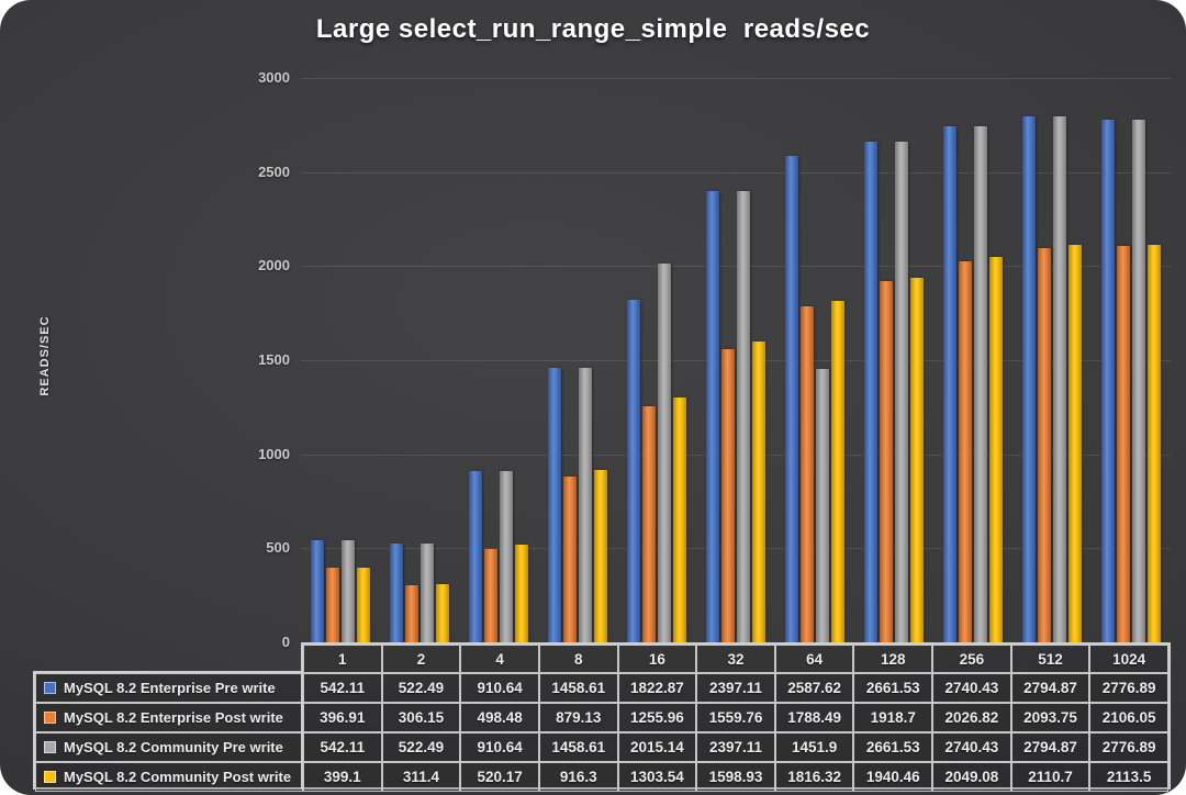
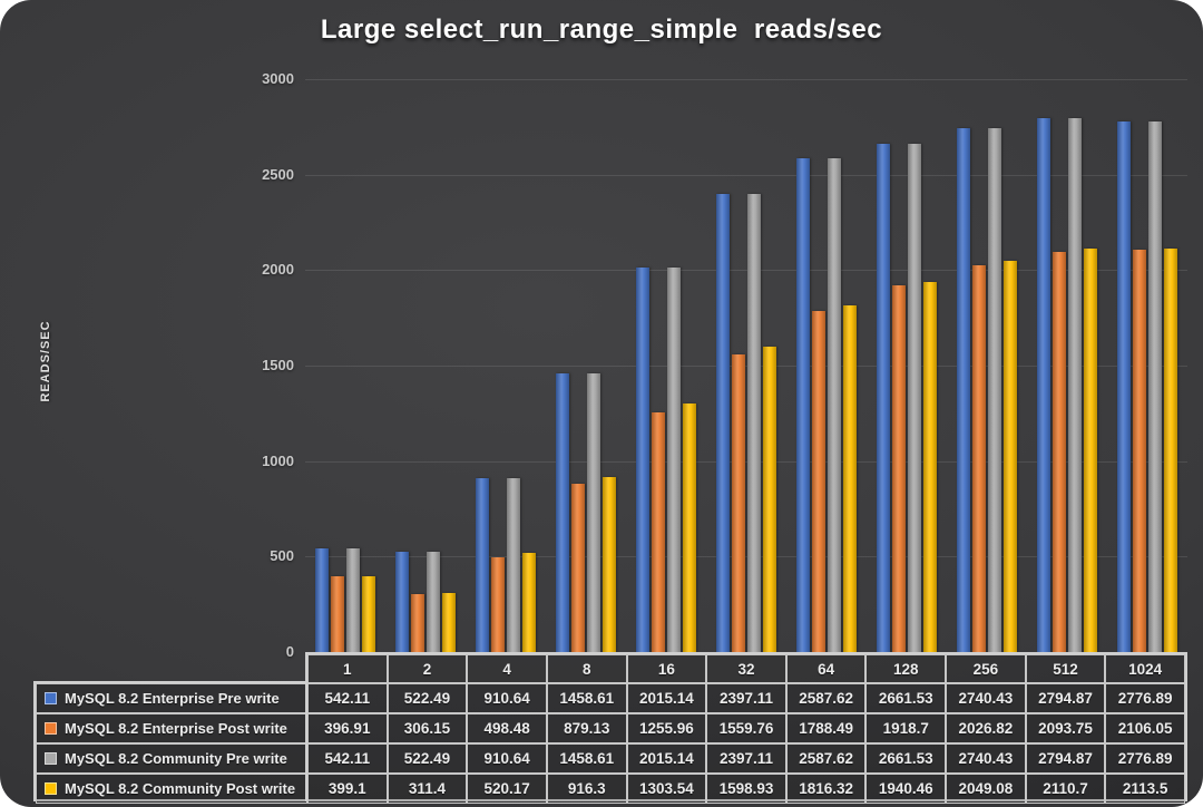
MySQL 8.2 Enterprise Pre write/16: 1822.87 -> 2015.14
MySQL 8.2 Community Pre write/64: 1451.9 -> 2587.62
